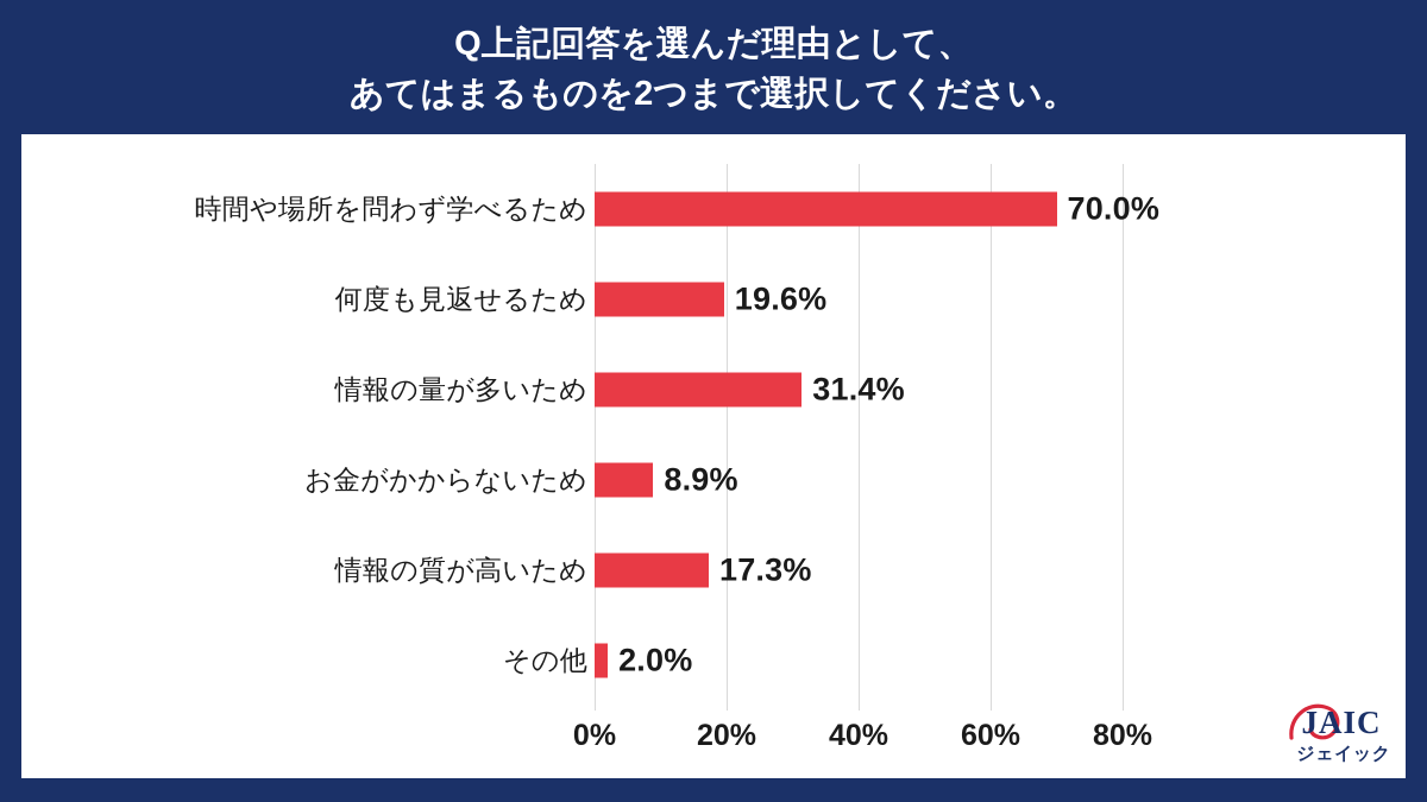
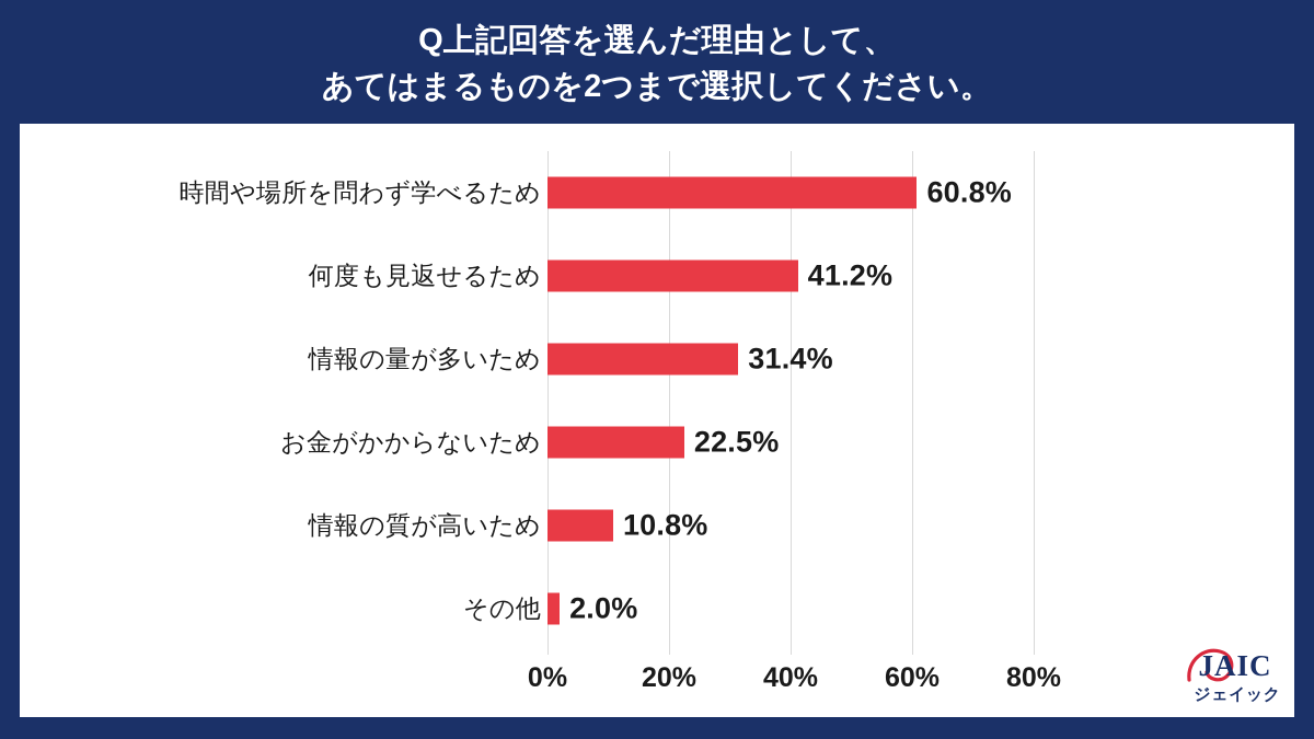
時間や場所を問わず学べるため: 70.0% -> 60.8%
何度も見返せるため: 19.6% -> 41.2%
お金がかからないため: 8.9% -> 22.5%
情報の質が高いため: 17.3% -> 10.8%
